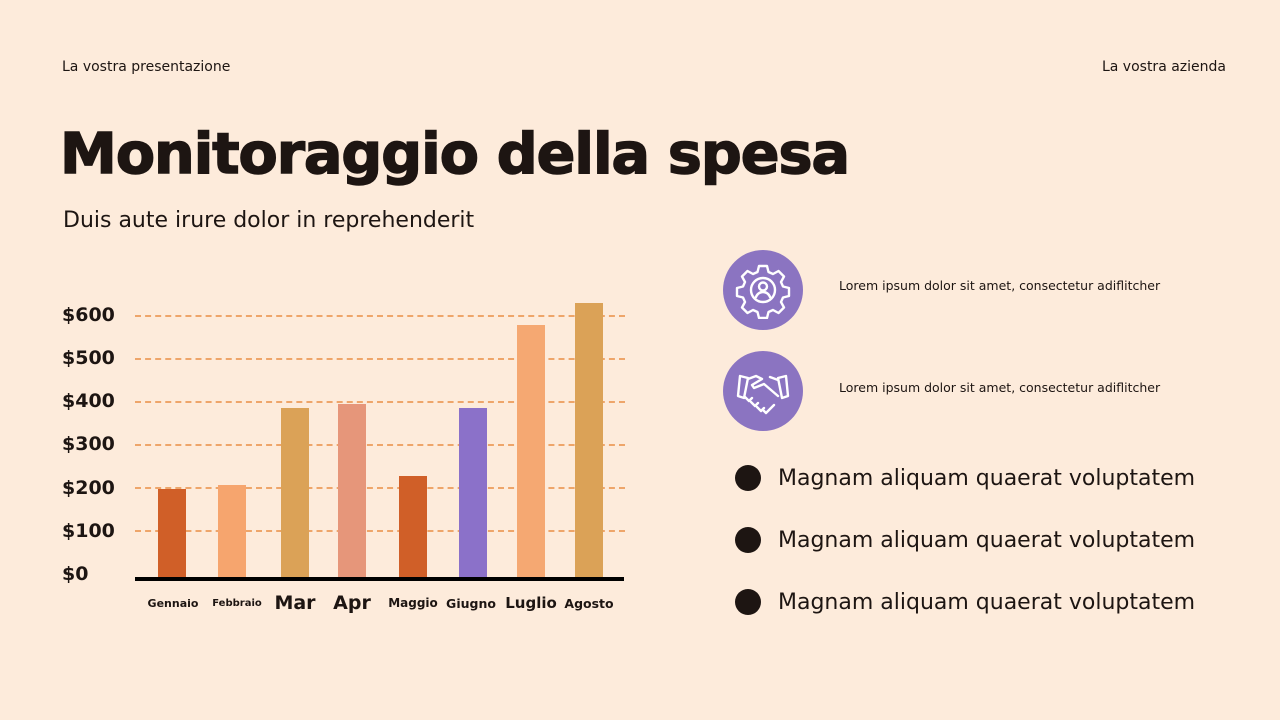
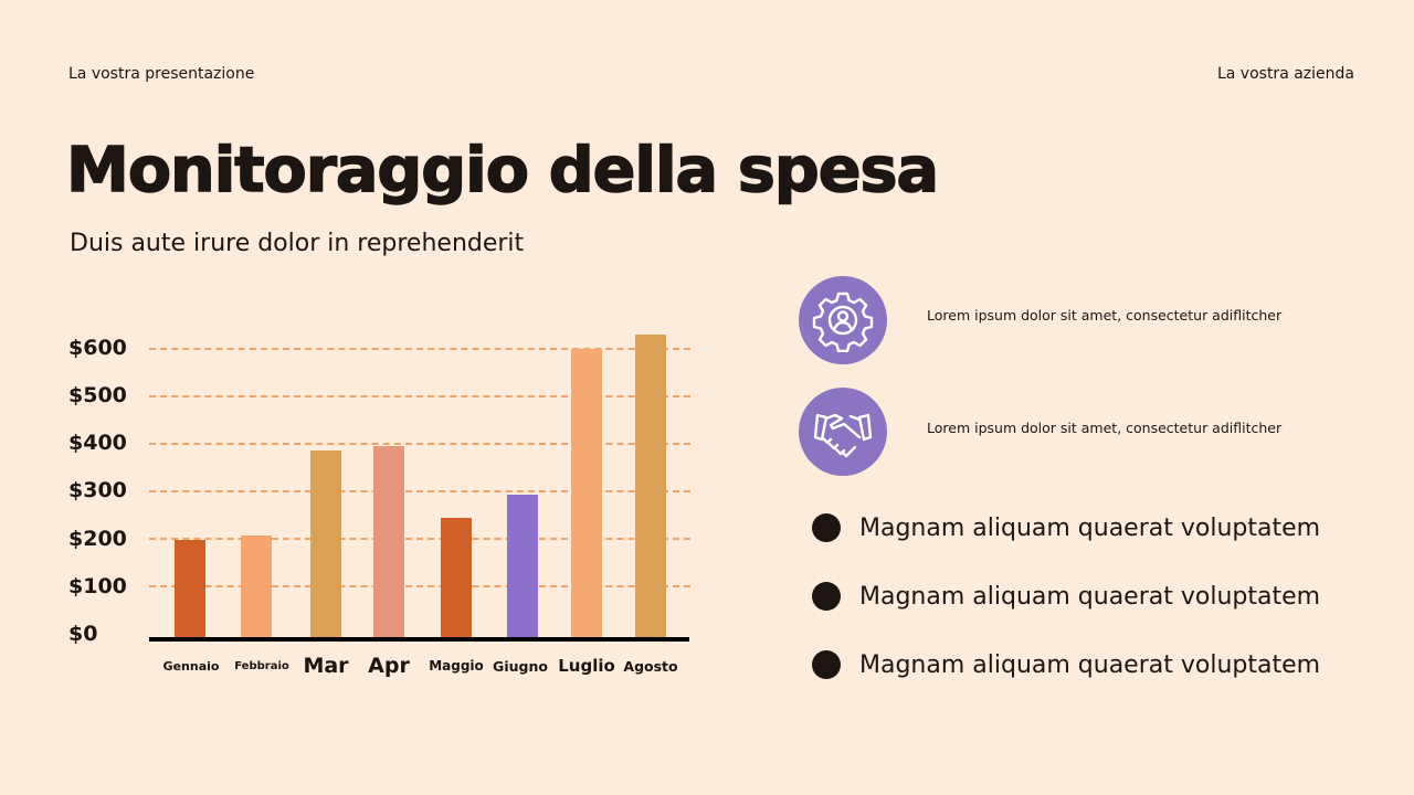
Maggio: $240 -> $250
Giugno: $390 -> $300
Luglio: $580 -> $600
